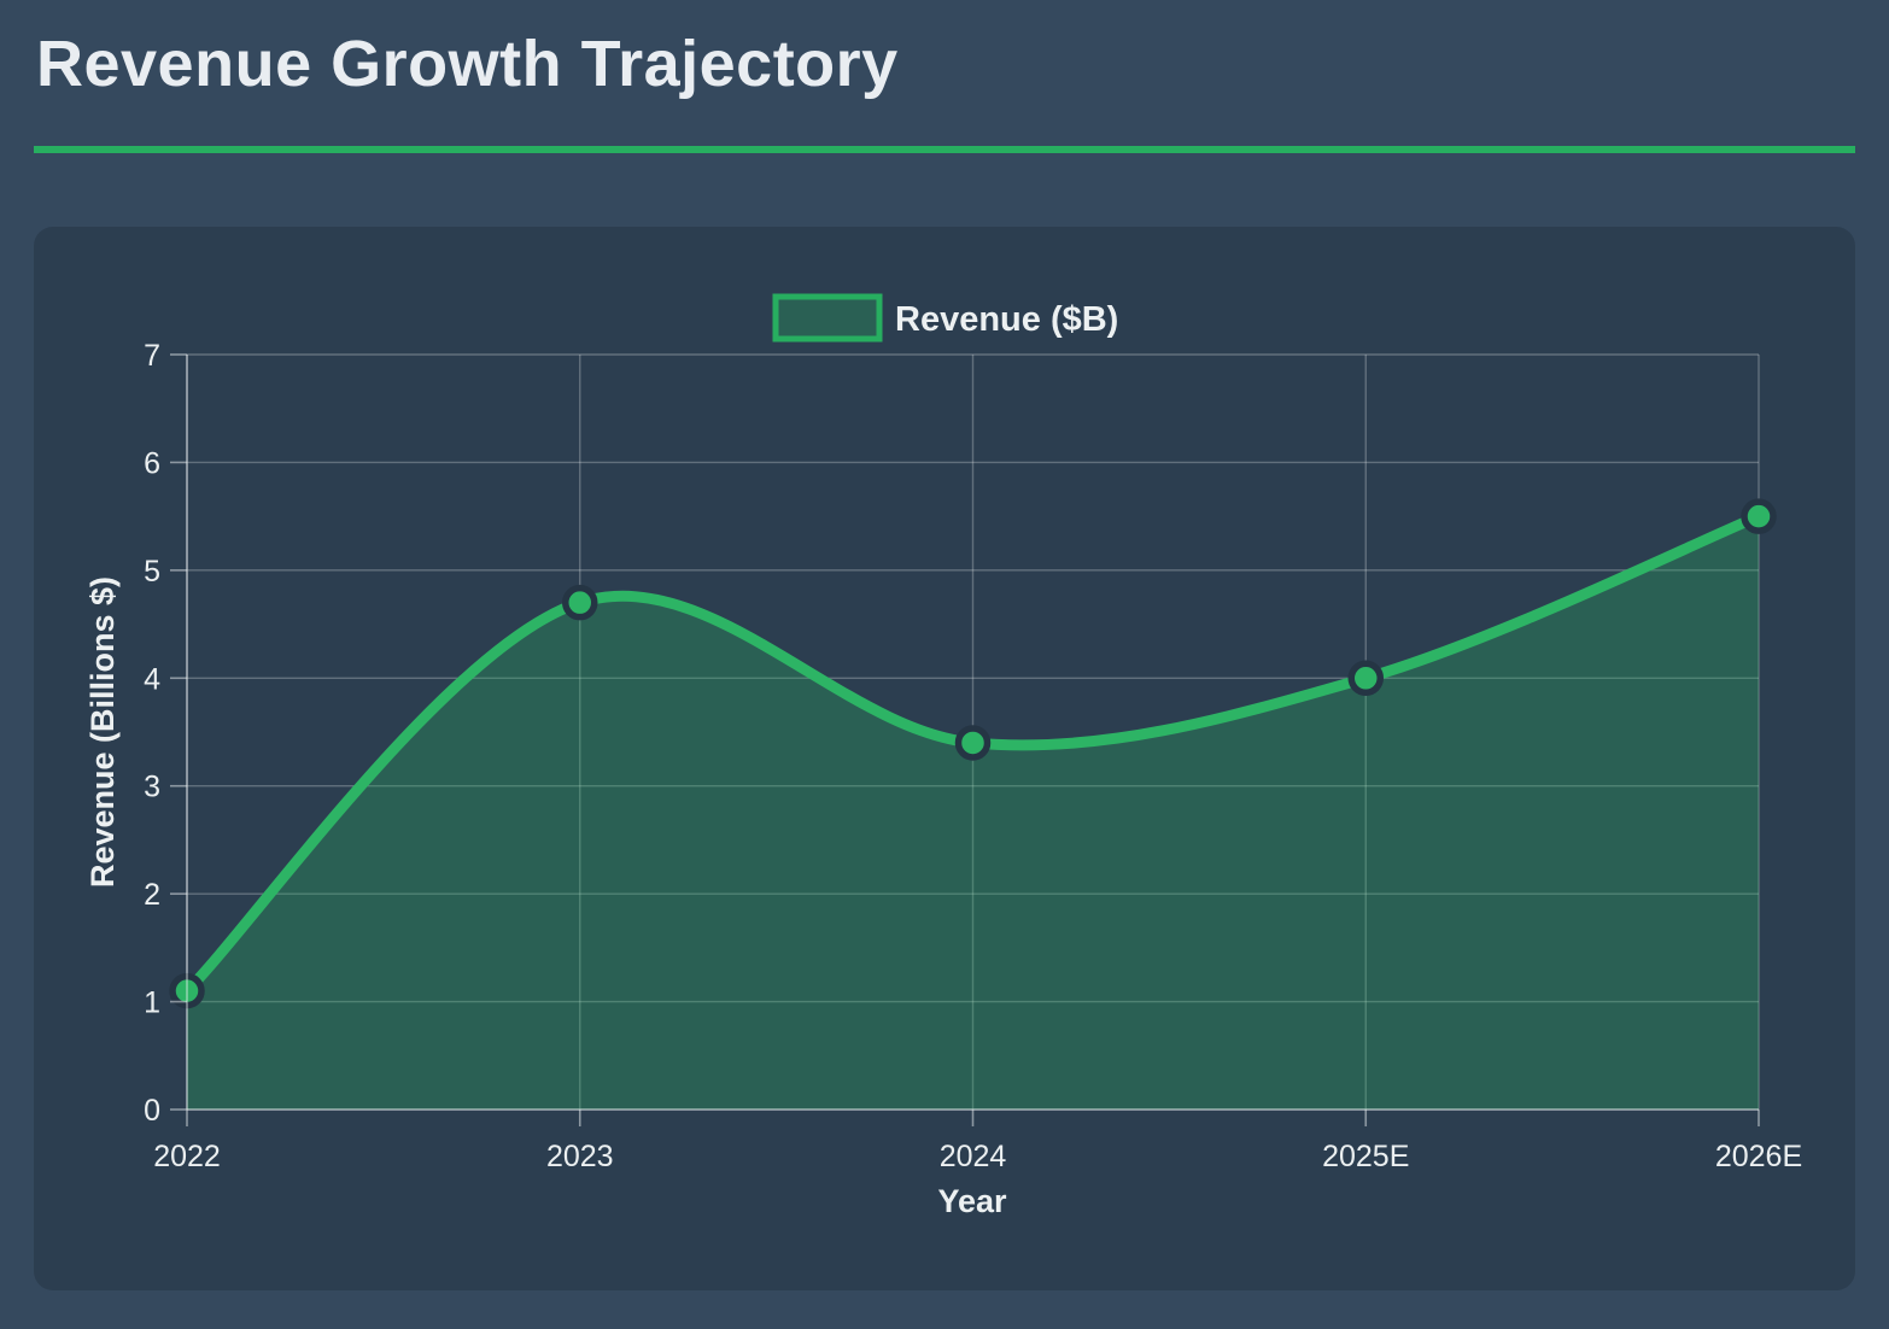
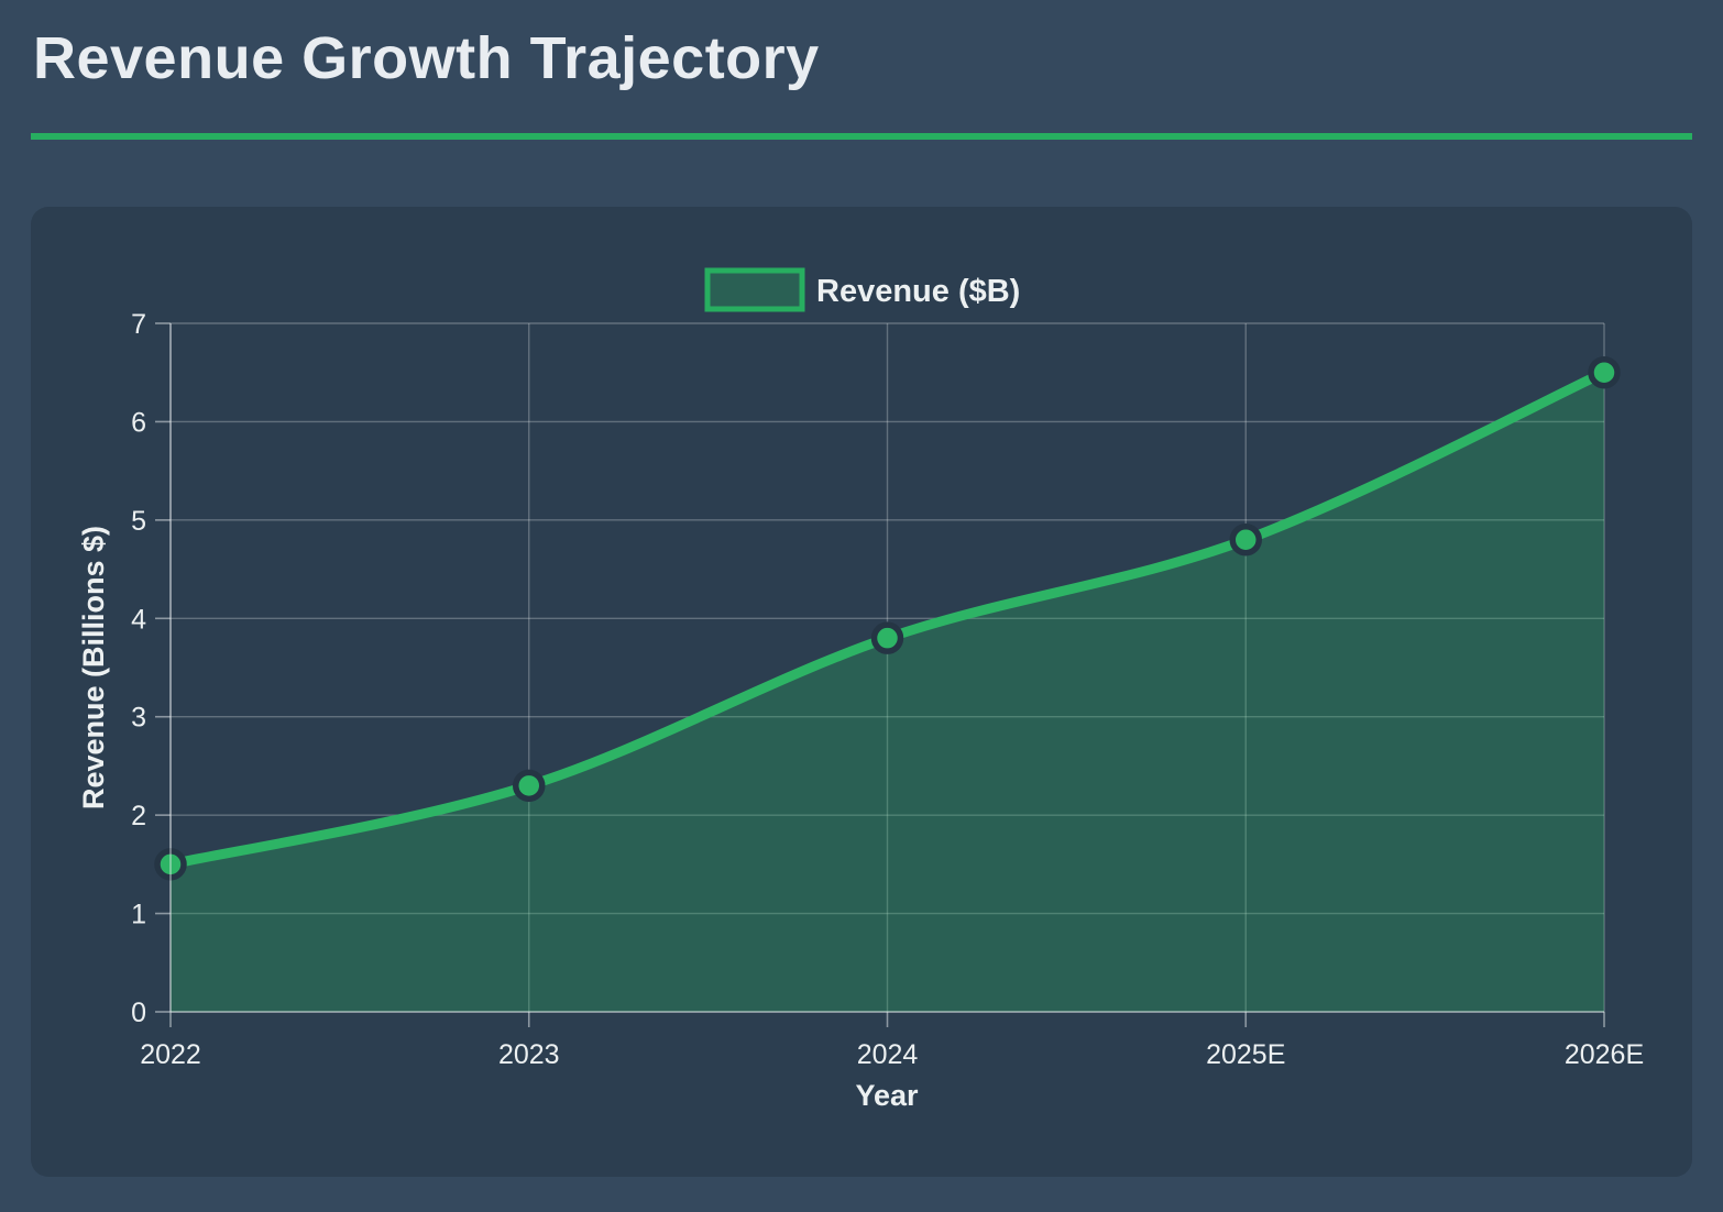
2022: 1.1 -> 1.5
2023: 4.7 -> 2.3
2024: 3.4 -> 3.8
2025E: 4.0 -> 4.8
2026E: 5.5 -> 6.5
